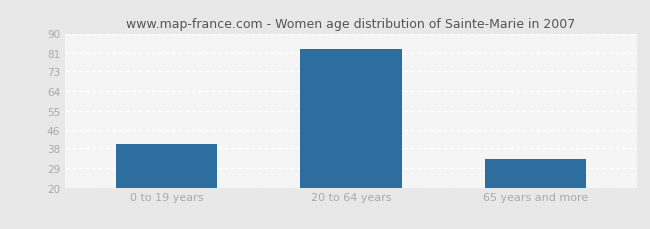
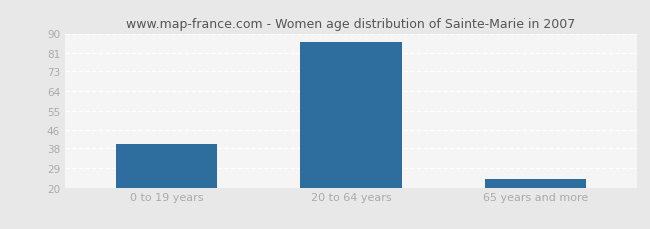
20 to 64 years: 83 -> 86
65 years and more: 33 -> 24
